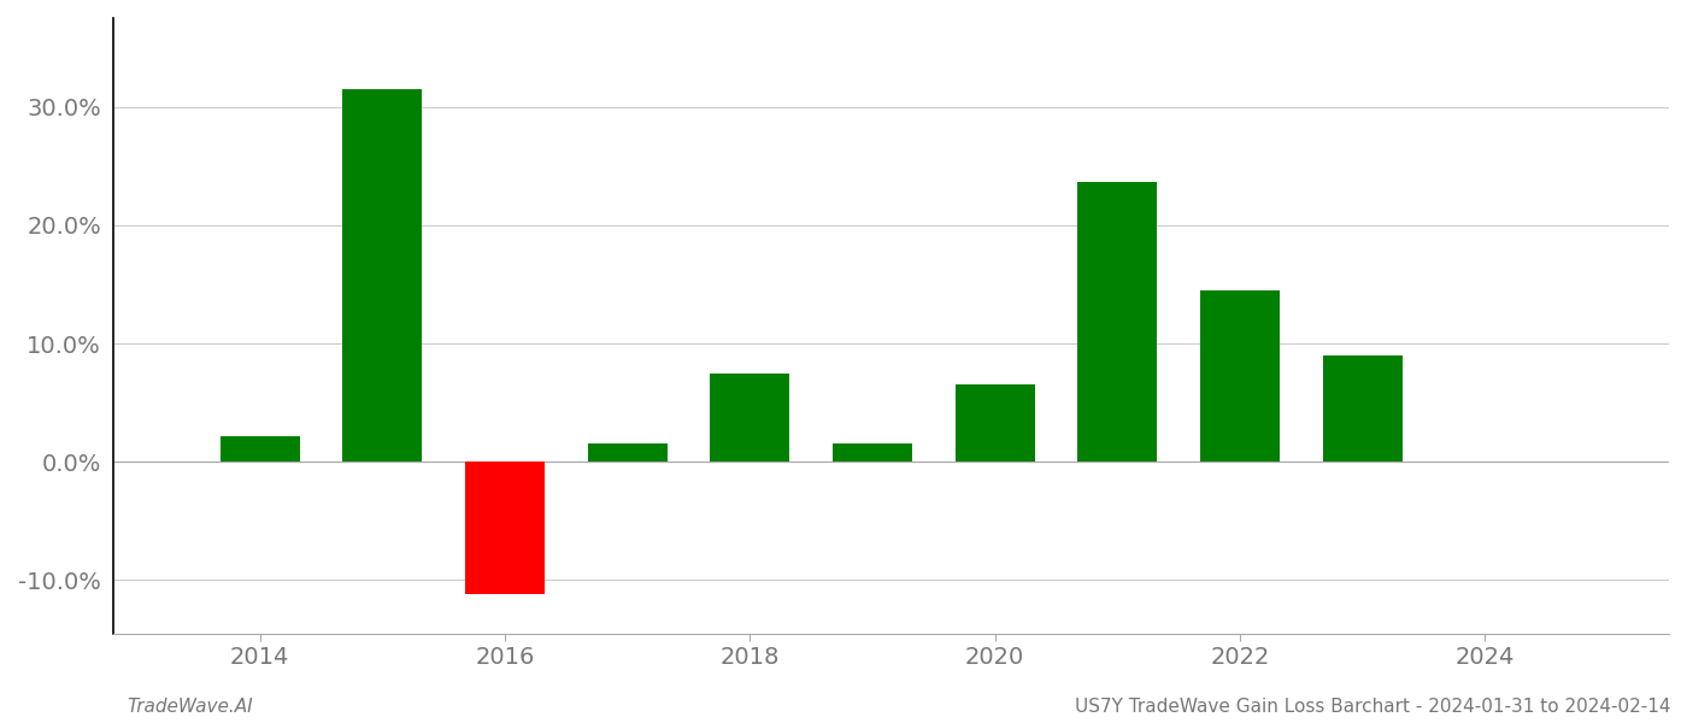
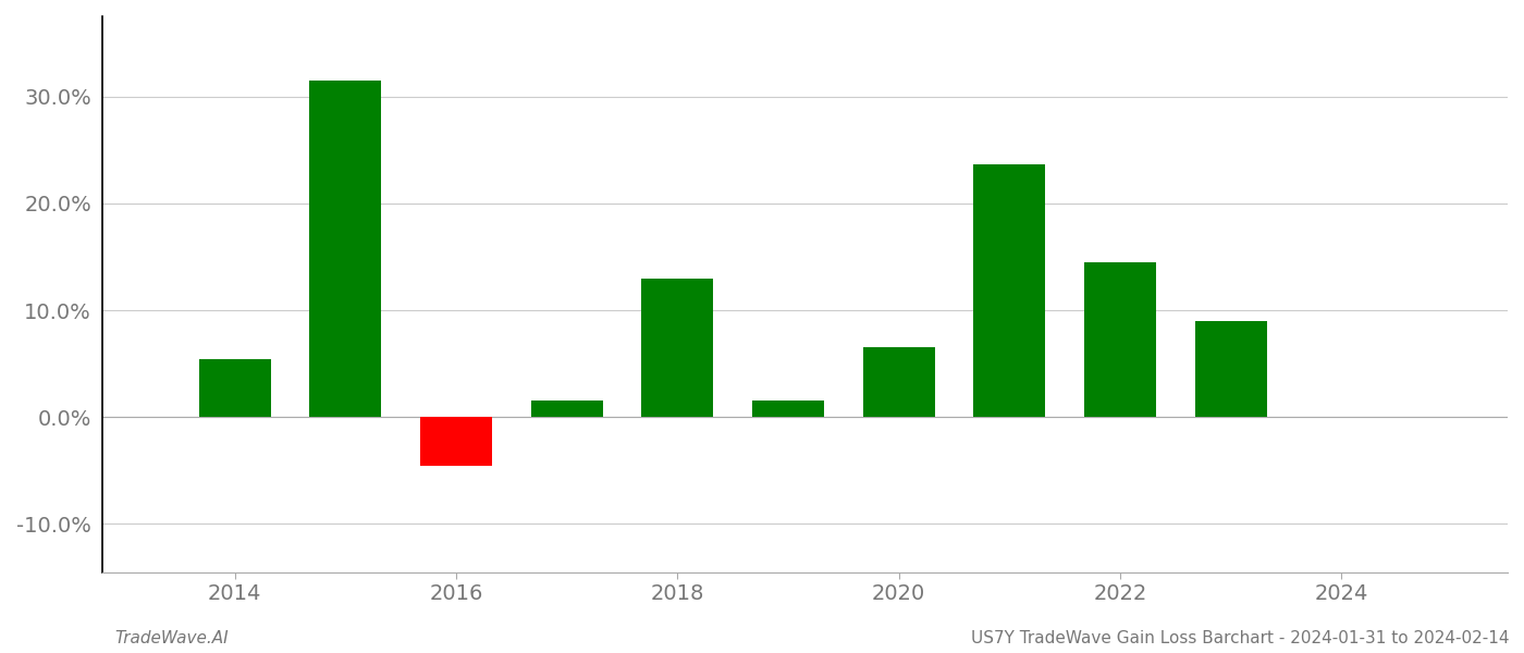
2014: 2.2% -> 5.4%
2016: -11.2% -> -4.6%
2018: 7.5% -> 13.0%
